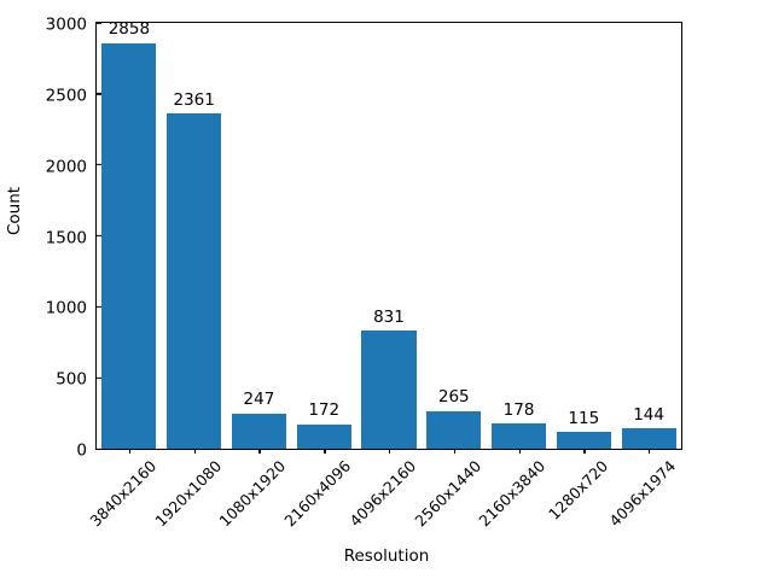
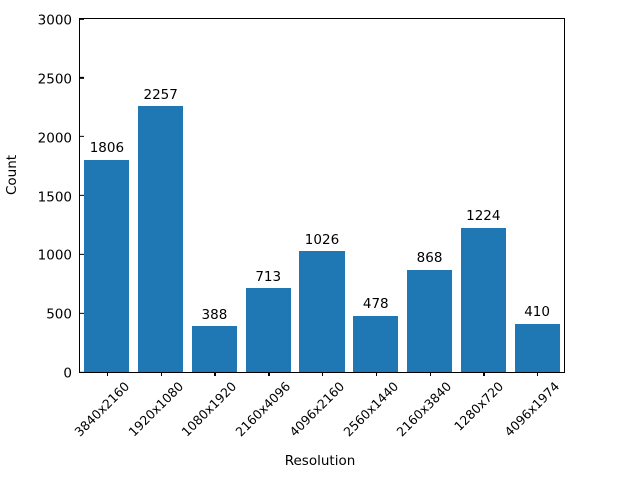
3840x2160: 2858 -> 1806
1920x1080: 2361 -> 2257
1080x1920: 247 -> 388
2160x4096: 172 -> 713
4096x2160: 831 -> 1026
2560x1440: 265 -> 478
2160x3840: 178 -> 868
1280x720: 115 -> 1224
4096x1974: 144 -> 410
